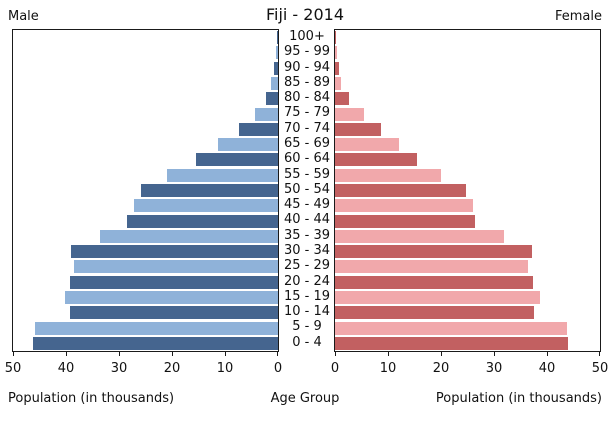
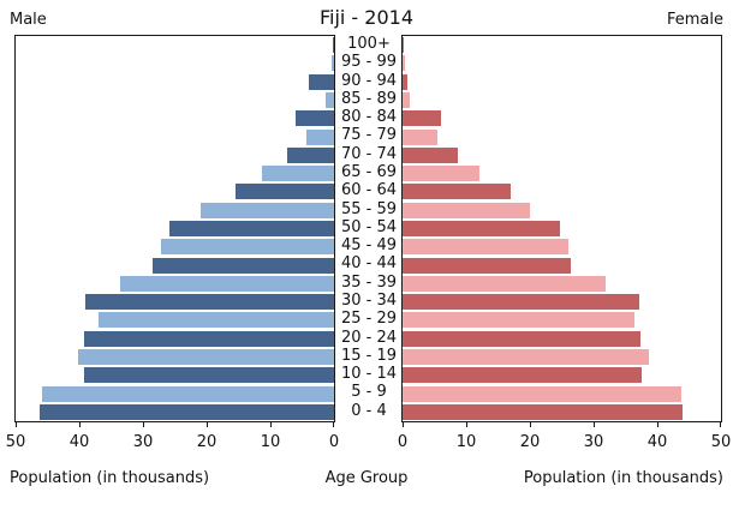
Male/90 - 94: 1 -> 4
Male/80 - 84: 2 -> 6
Female/80 - 84: 3 -> 6
Female/60 - 64: 16 -> 17
Male/25 - 29: 38 -> 37
